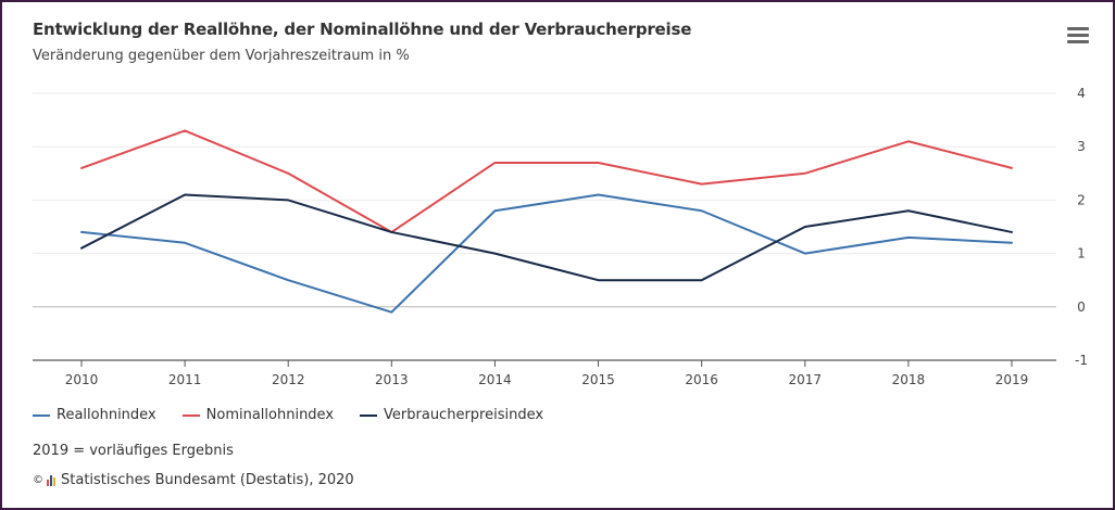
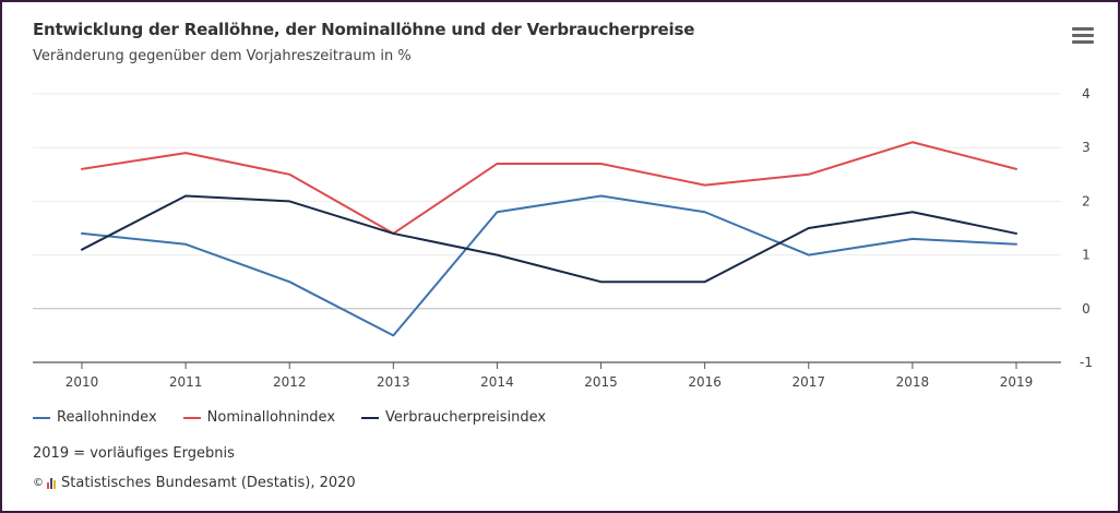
Nominallohnindex/2011: 3.3 -> 2.9
Reallohnindex/2013: -0.1 -> -0.5
